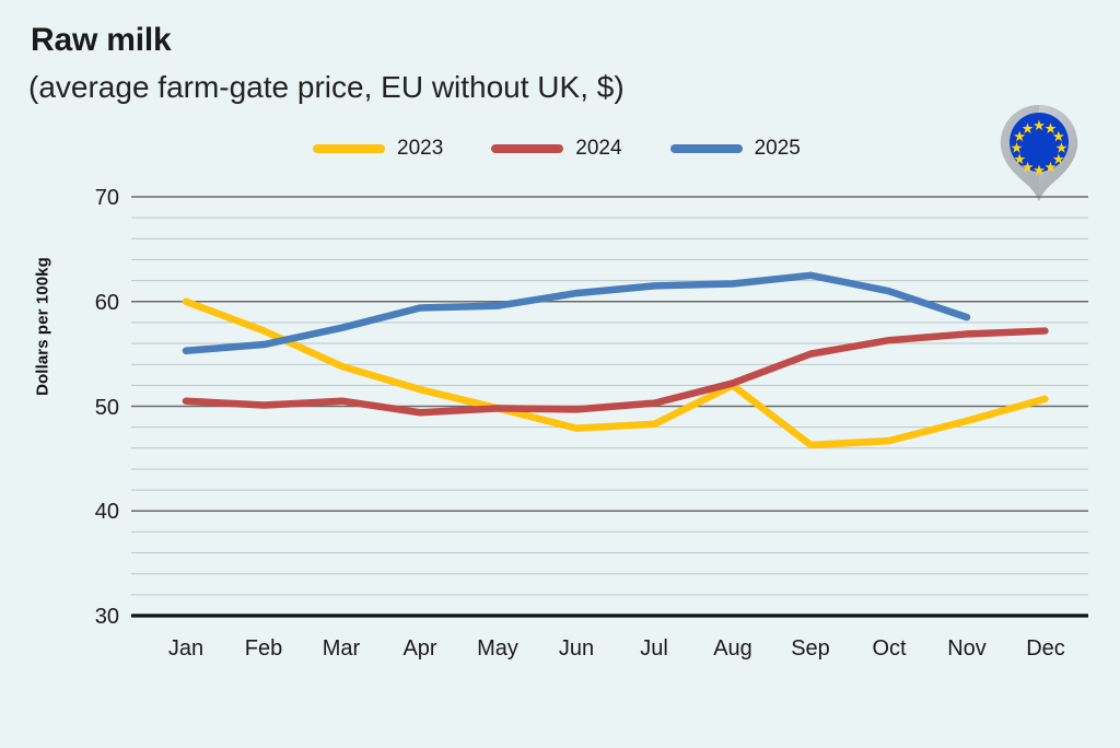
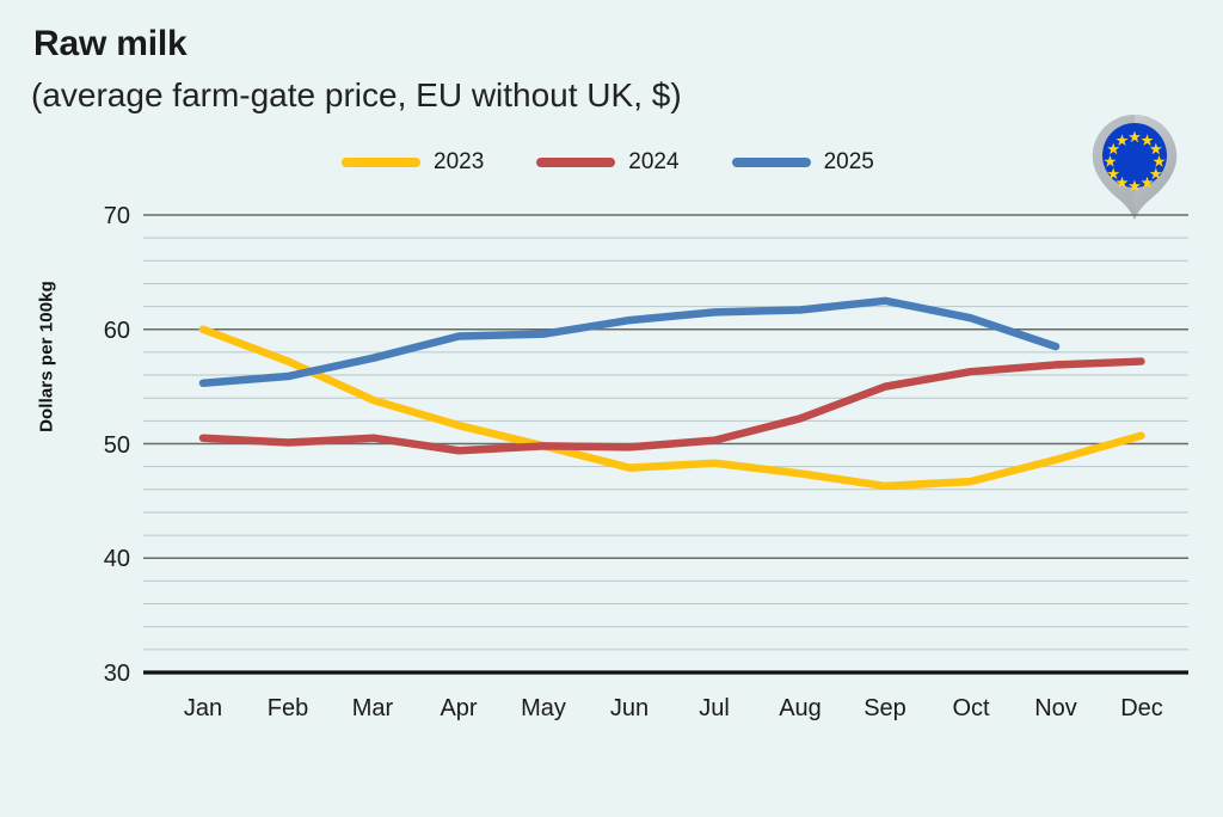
2023/Aug: 52 -> 47
